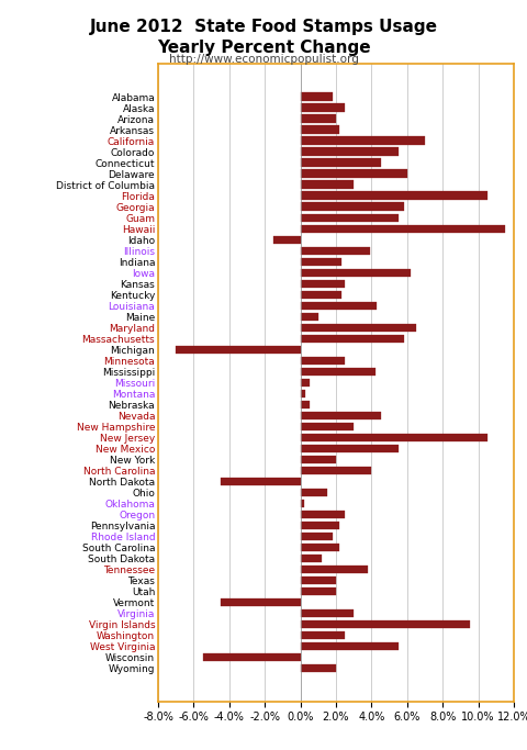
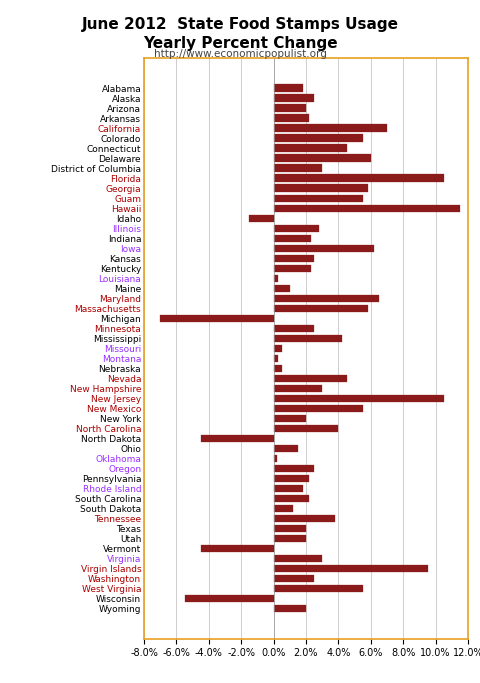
Illinois: 3.9% -> 2.8%
Louisiana: 4.3% -> 0.3%
